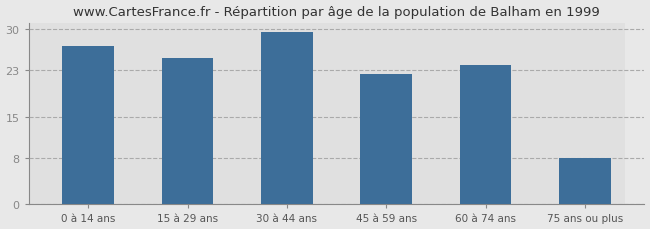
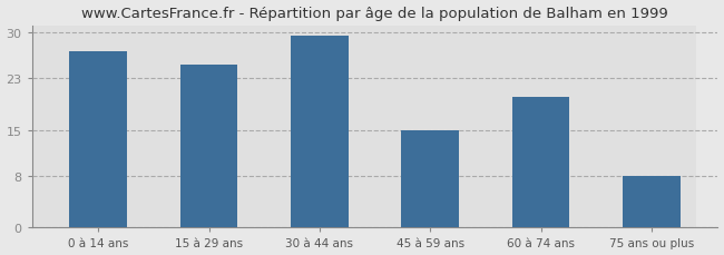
45 à 59 ans: 22.2 -> 15.0
60 à 74 ans: 23.8 -> 20.0
